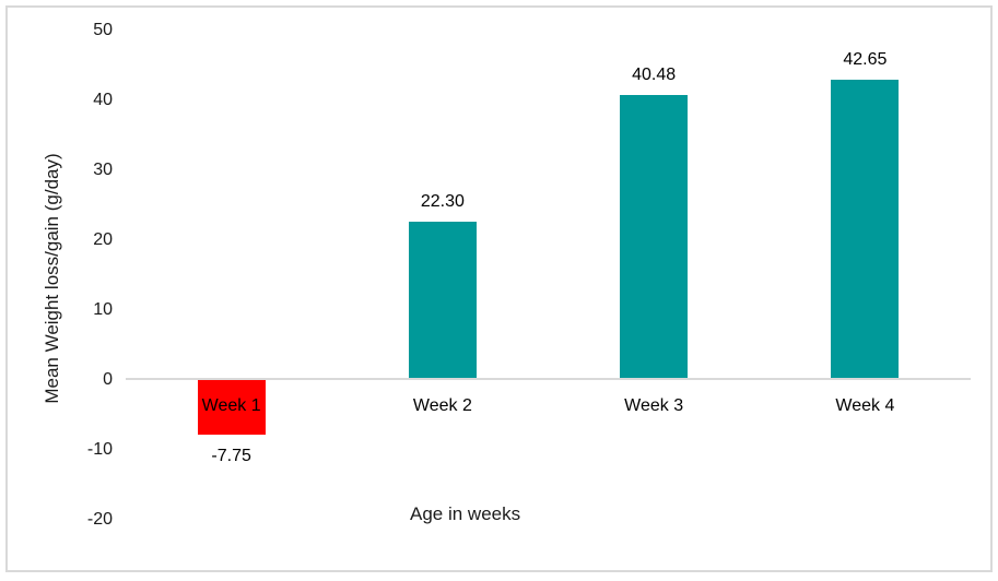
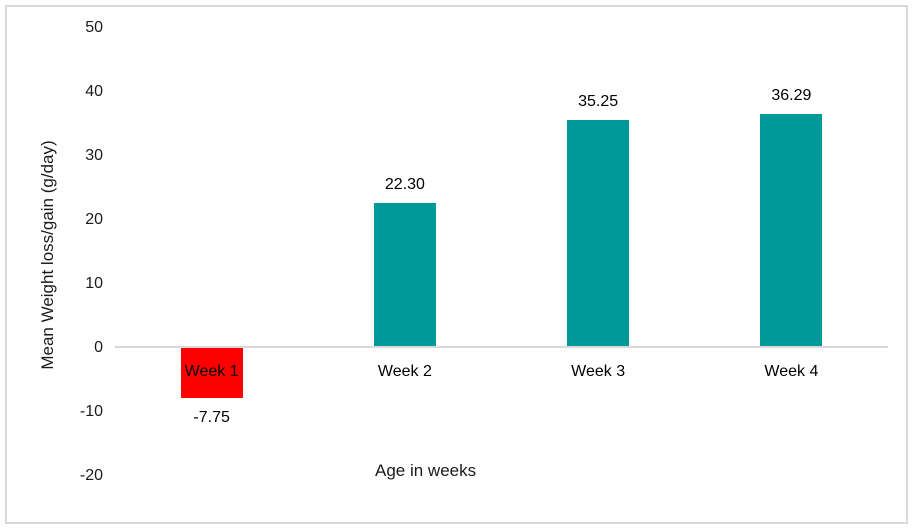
Week 3: 40.48 -> 35.25
Week 4: 42.65 -> 36.29
